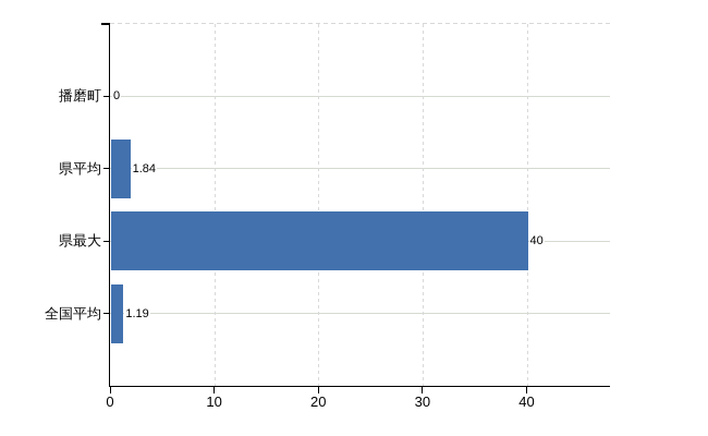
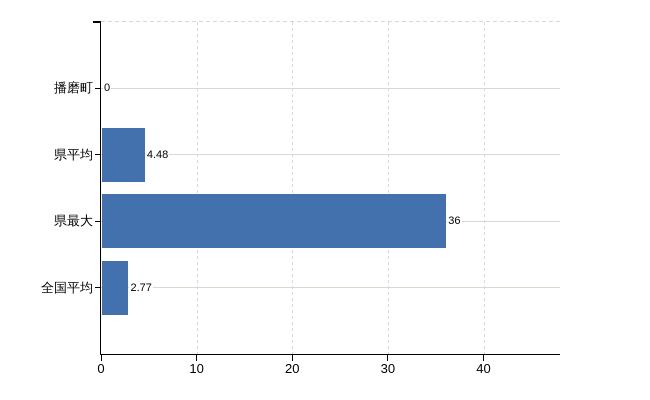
県平均: 1.84 -> 4.48
県最大: 40 -> 36
全国平均: 1.19 -> 2.77
